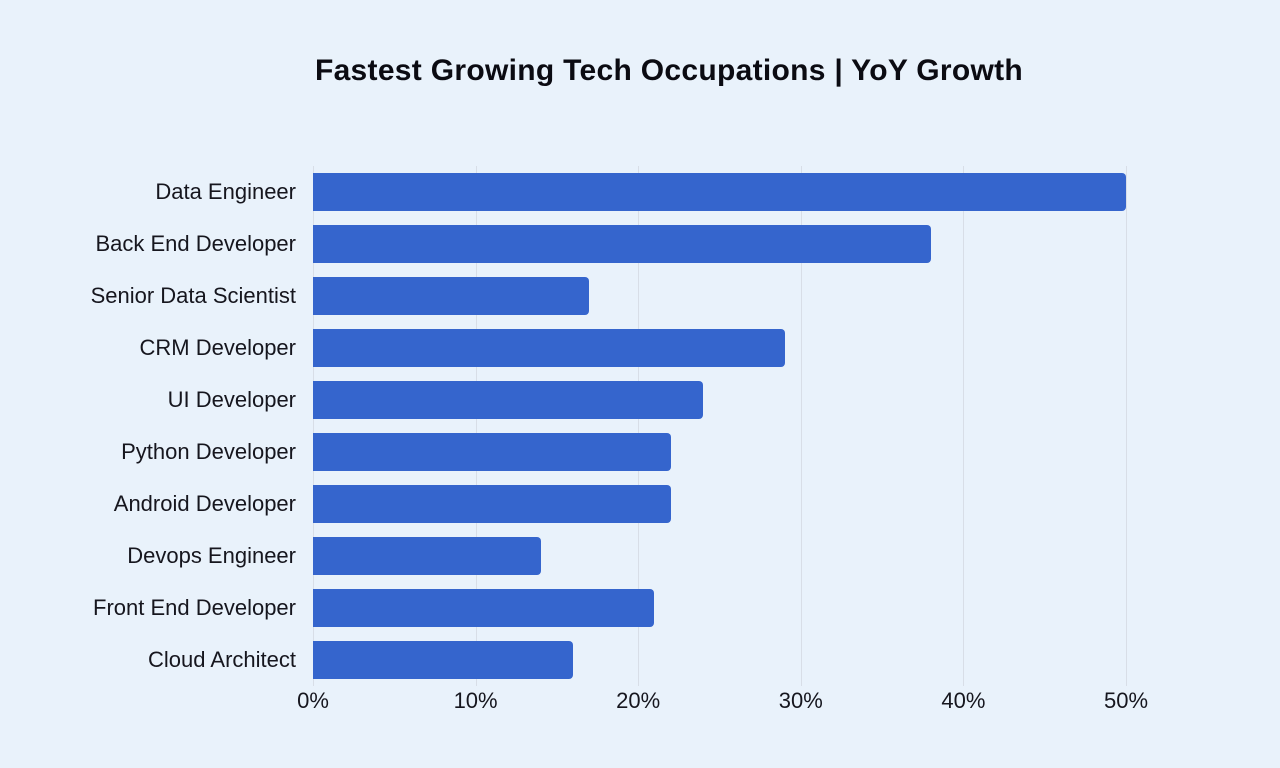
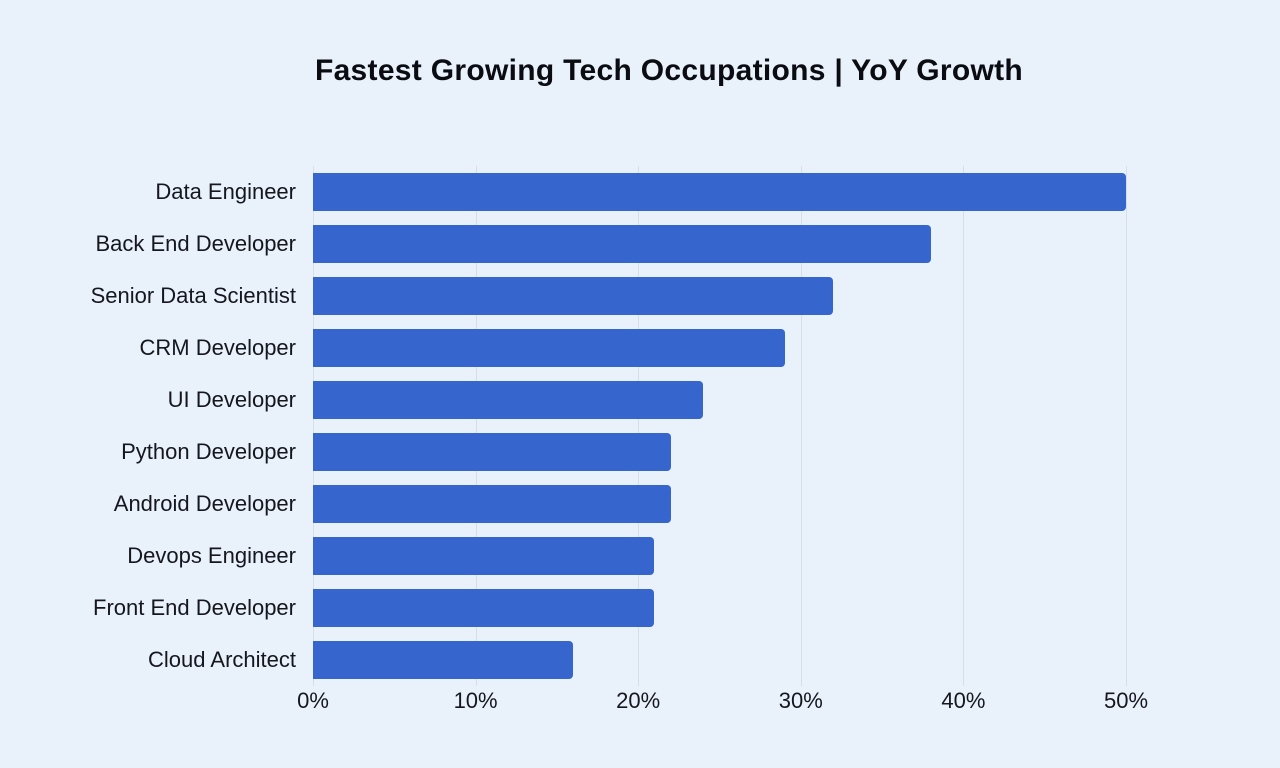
Senior Data Scientist: 17% -> 32%
Devops Engineer: 14% -> 21%
